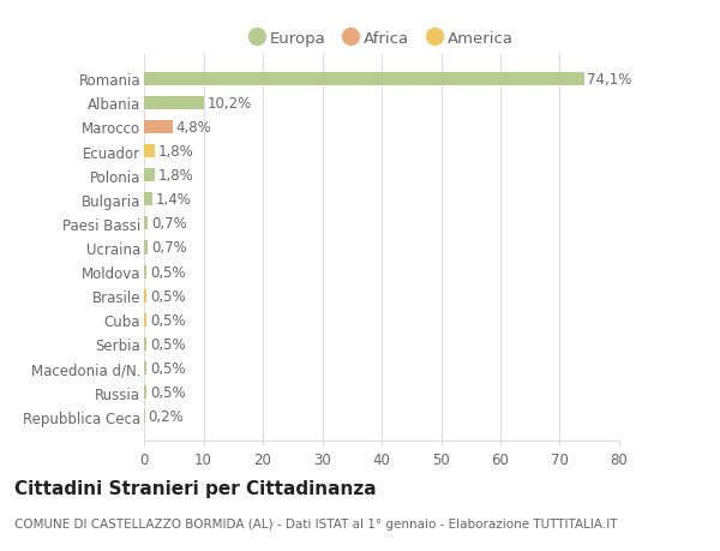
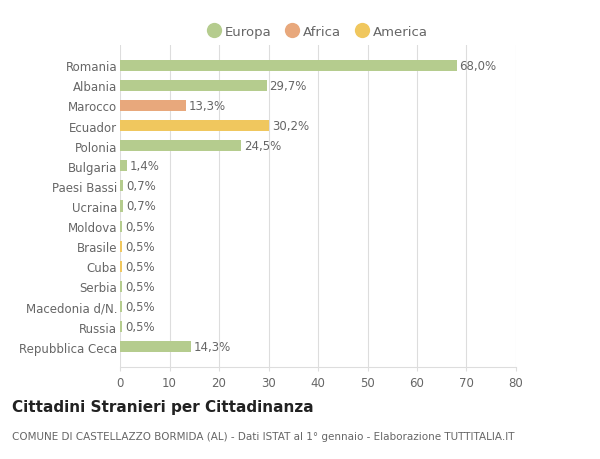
Romania: 74,1% -> 68,0%
Albania: 10,2% -> 29,7%
Marocco: 4,8% -> 13,3%
Ecuador: 1,8% -> 30,2%
Polonia: 1,8% -> 24,5%
Repubblica Ceca: 0,2% -> 14,3%
